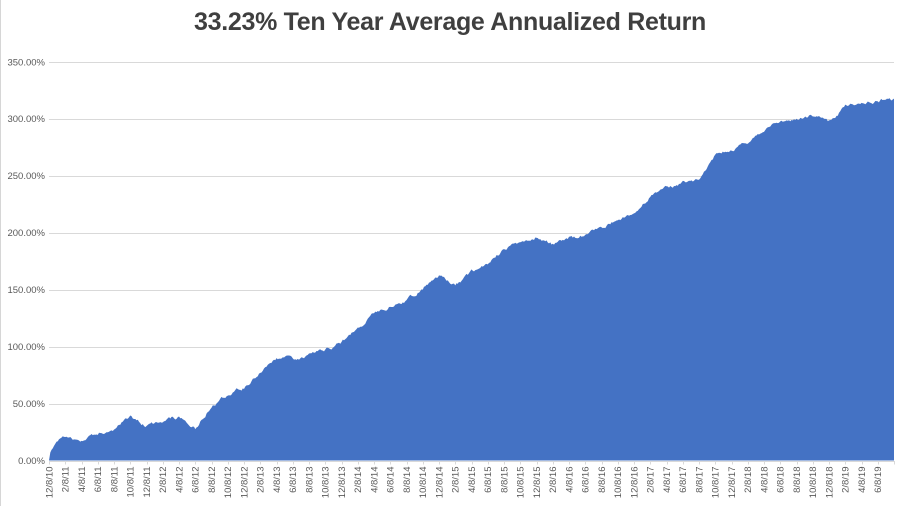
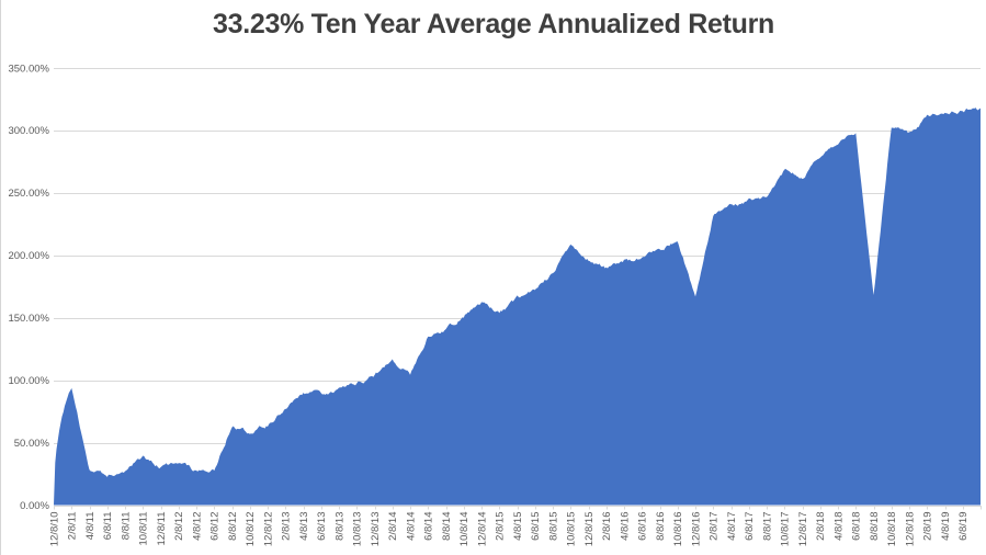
2/8/11: 21% -> 94%
4/8/11: 18% -> 29%
4/8/12: 38% -> 27%
8/8/12: 48% -> 64%
4/8/14: 130% -> 105%
10/8/15: 192% -> 209%
12/8/16: 219% -> 169%
12/8/17: 273% -> 262%
8/8/18: 301% -> 169%
